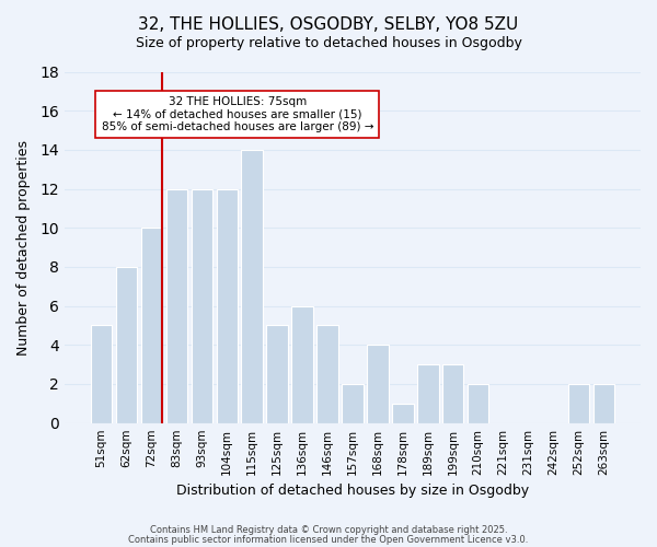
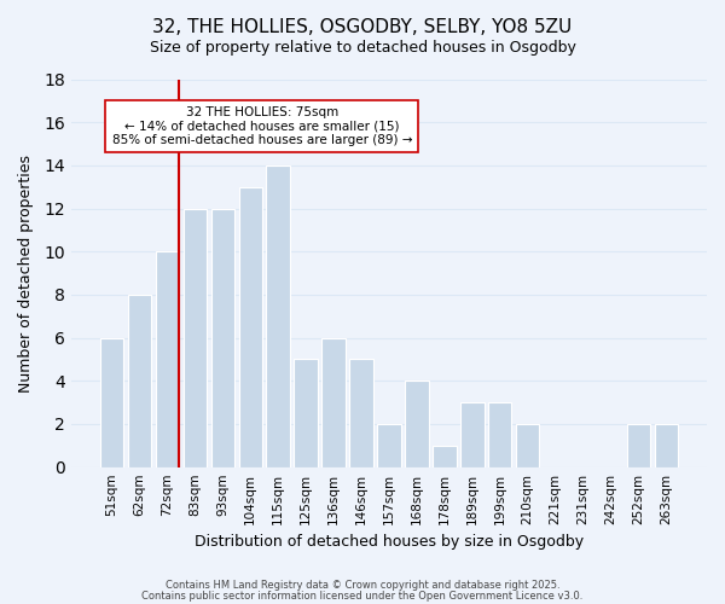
51sqm: 5 -> 6
104sqm: 12 -> 13
